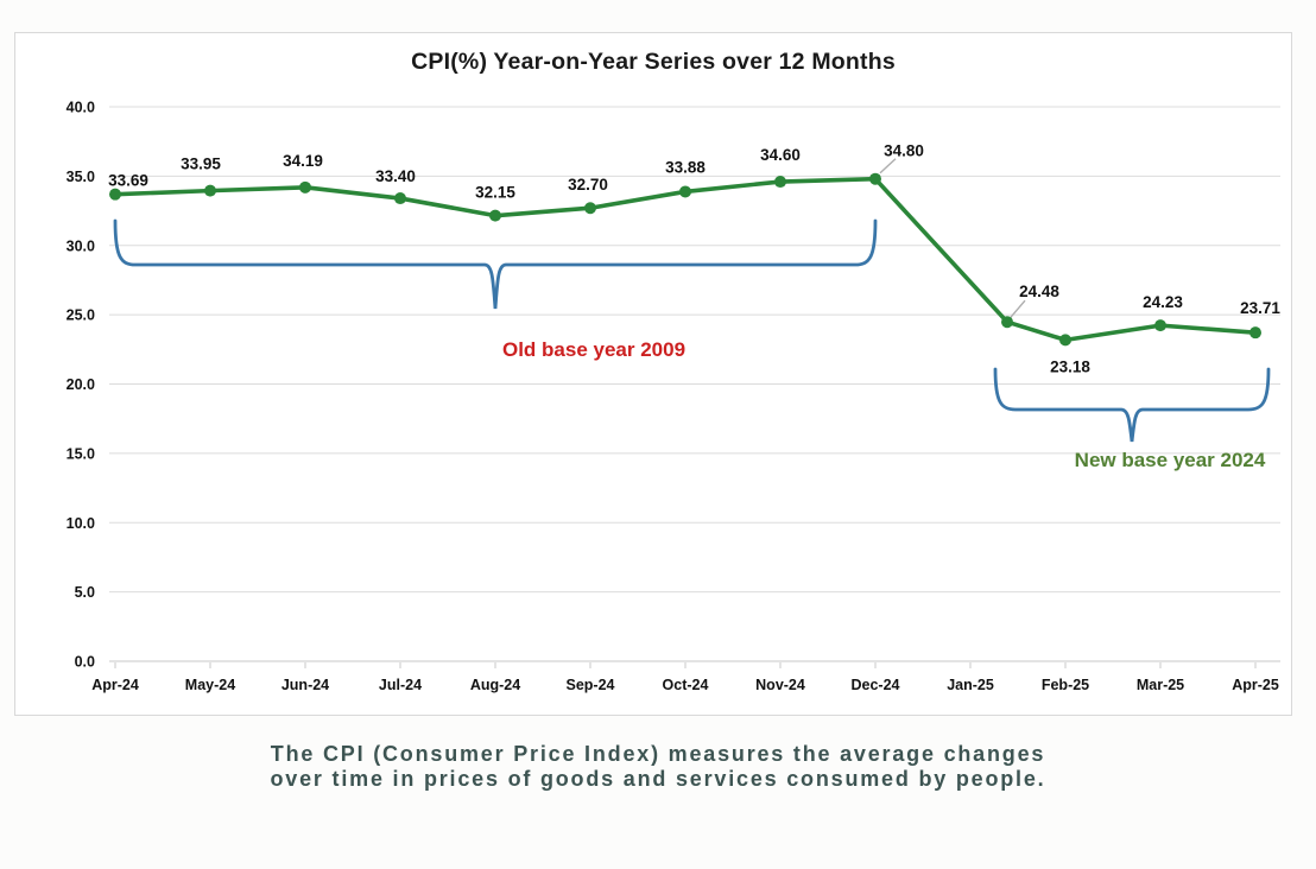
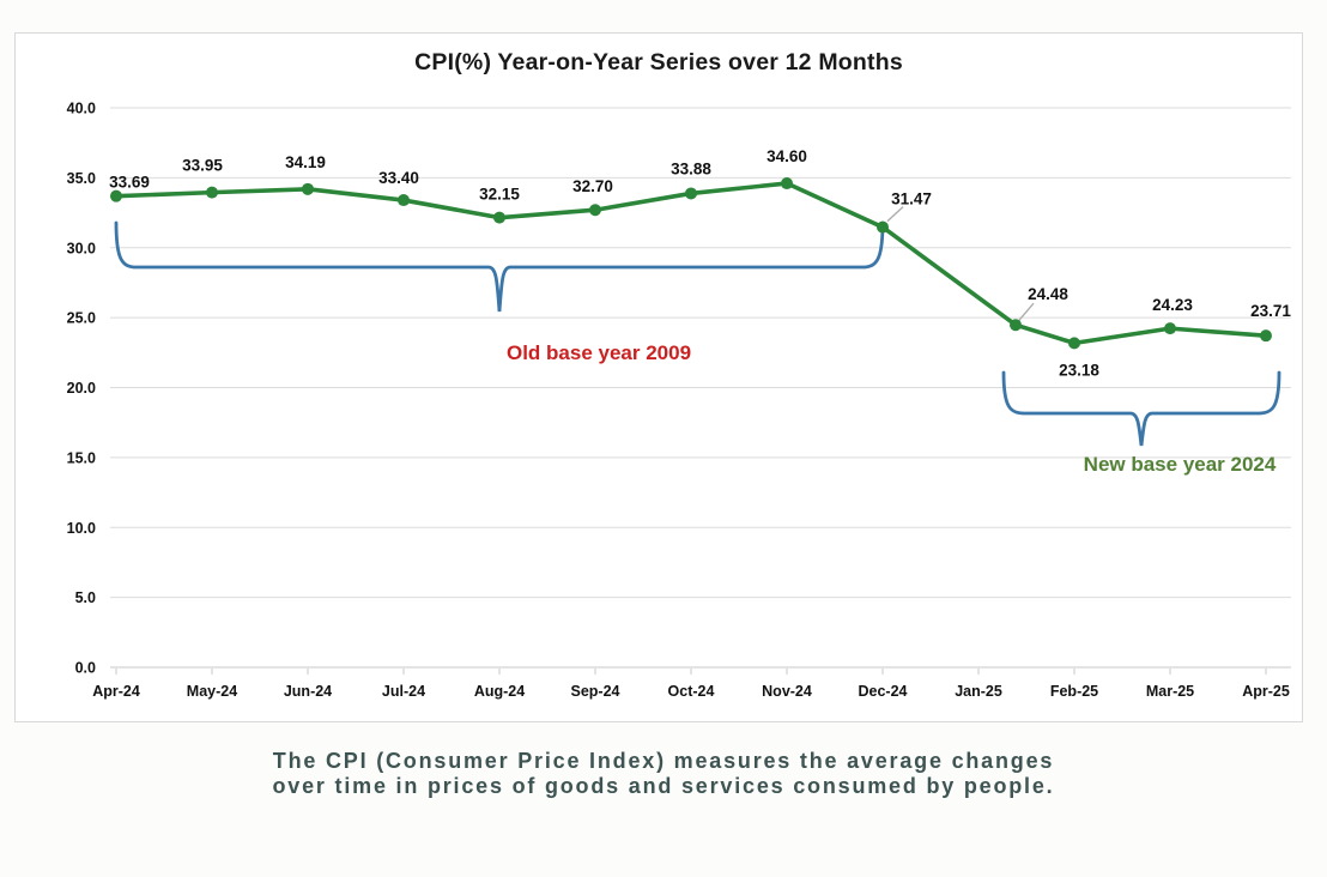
Dec-24: 34.80 -> 31.47
